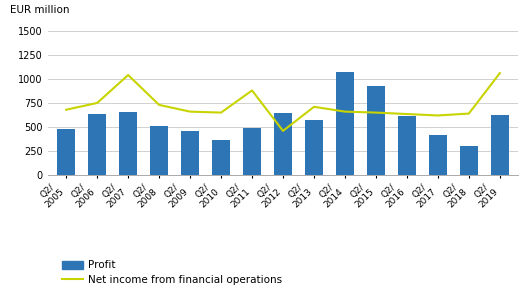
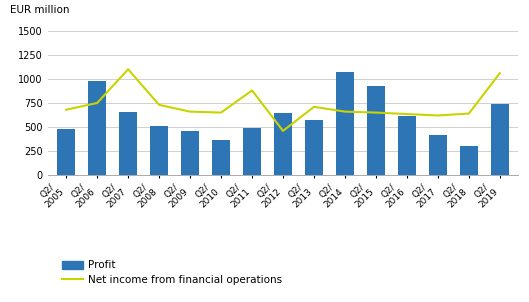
Profit/Q2/ 2006: 640 -> 980
Net income from financial operations/Q2/ 2007: 1040 -> 1100
Profit/Q2/ 2019: 620 -> 740
